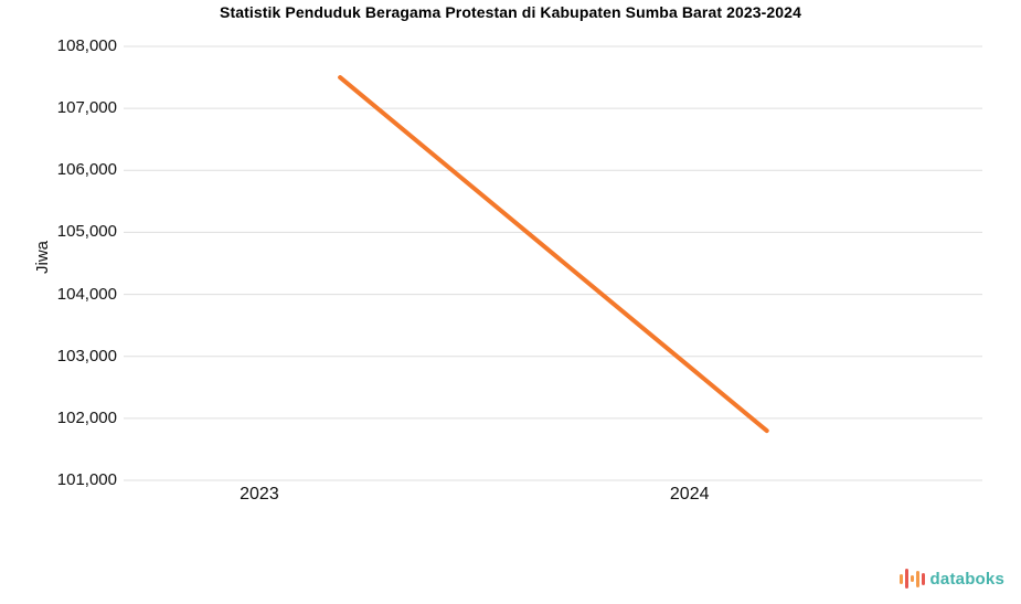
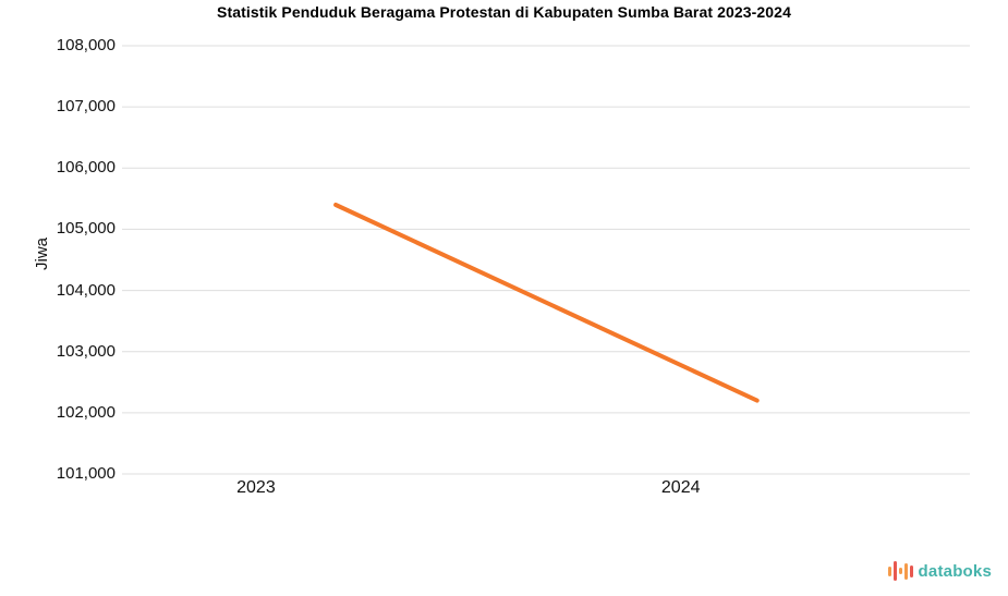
2023: 107500 -> 105400
2024: 101800 -> 102200
